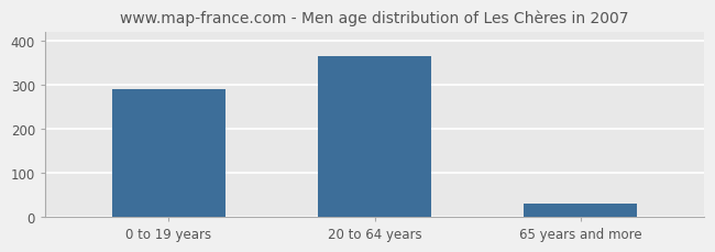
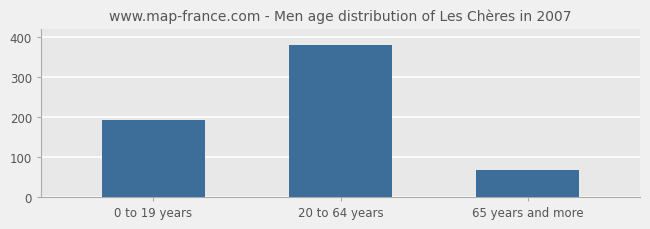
0 to 19 years: 290 -> 192
20 to 64 years: 365 -> 379
65 years and more: 30 -> 68
